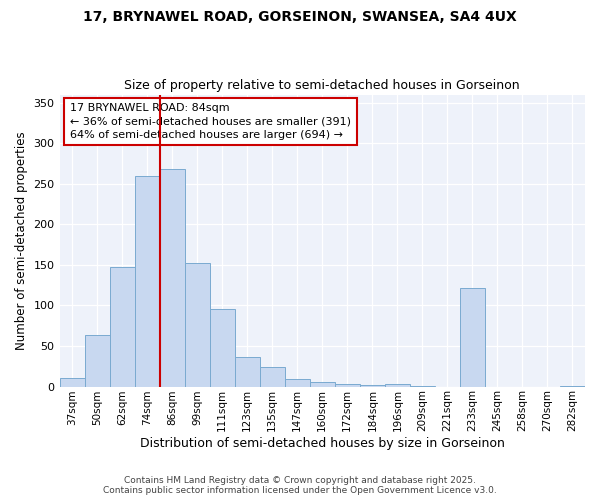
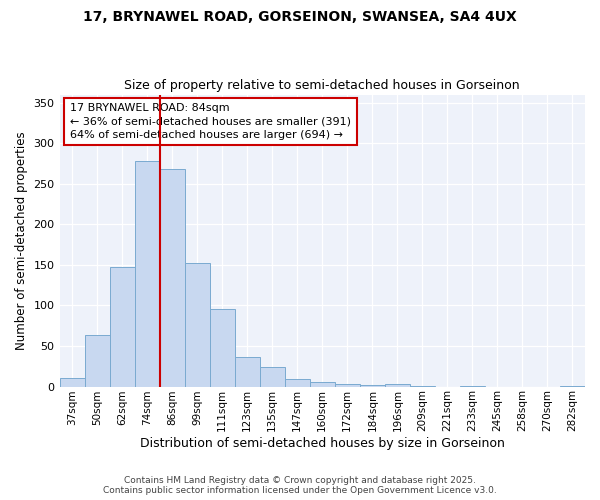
74sqm: 260 -> 278
233sqm: 122 -> 1
